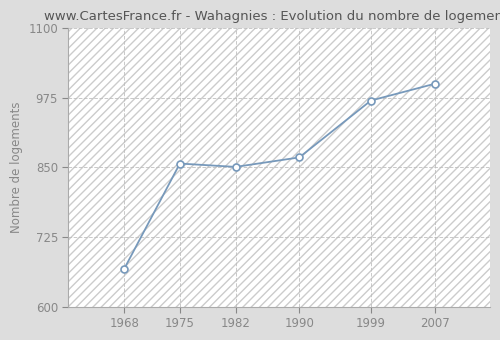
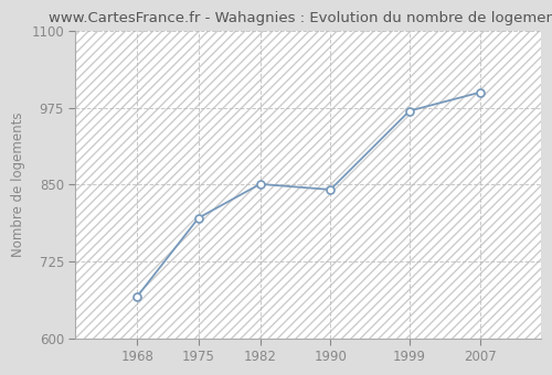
1975: 857 -> 796
1990: 868 -> 842
